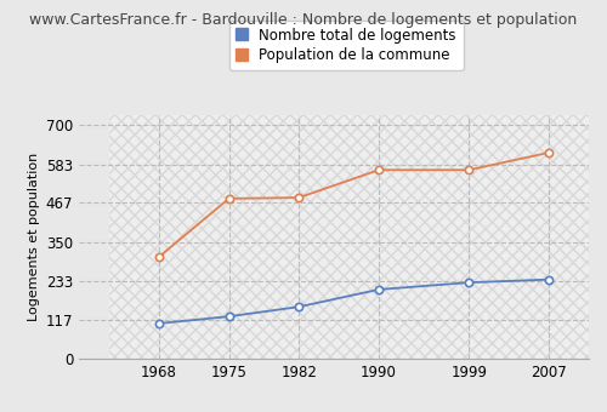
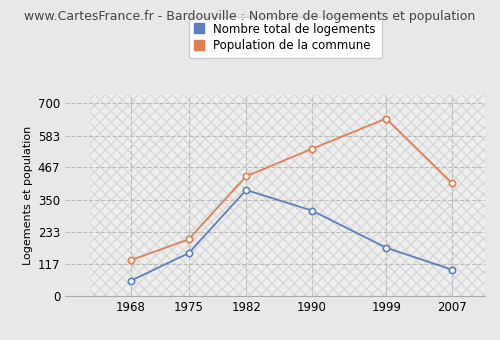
Nombre total de logements/1968: 105 -> 55
Population de la commune/1968: 305 -> 130
Nombre total de logements/1975: 126 -> 155
Population de la commune/1975: 480 -> 205
Nombre total de logements/1982: 155 -> 385
Population de la commune/1982: 483 -> 435
Nombre total de logements/1990: 207 -> 310
Population de la commune/1990: 566 -> 535
Nombre total de logements/1999: 228 -> 175
Population de la commune/1999: 566 -> 645
Nombre total de logements/2007: 237 -> 95
Population de la commune/2007: 618 -> 410
